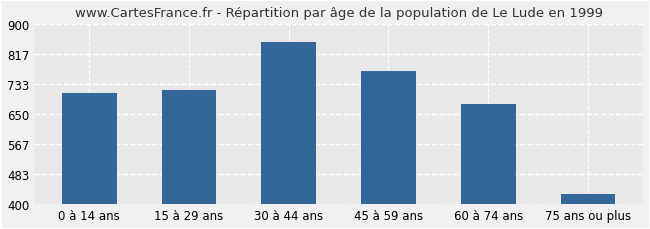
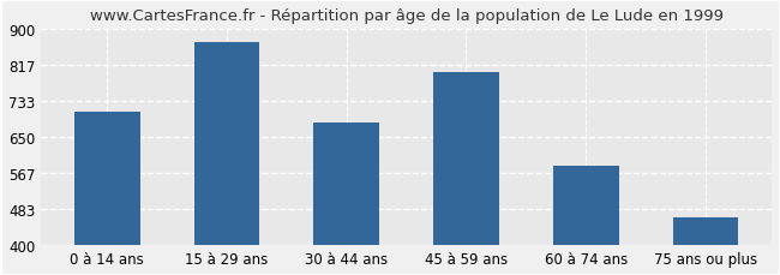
15 à 29 ans: 718 -> 870
30 à 44 ans: 851 -> 685
45 à 59 ans: 769 -> 800
60 à 74 ans: 678 -> 585
75 ans ou plus: 428 -> 465
